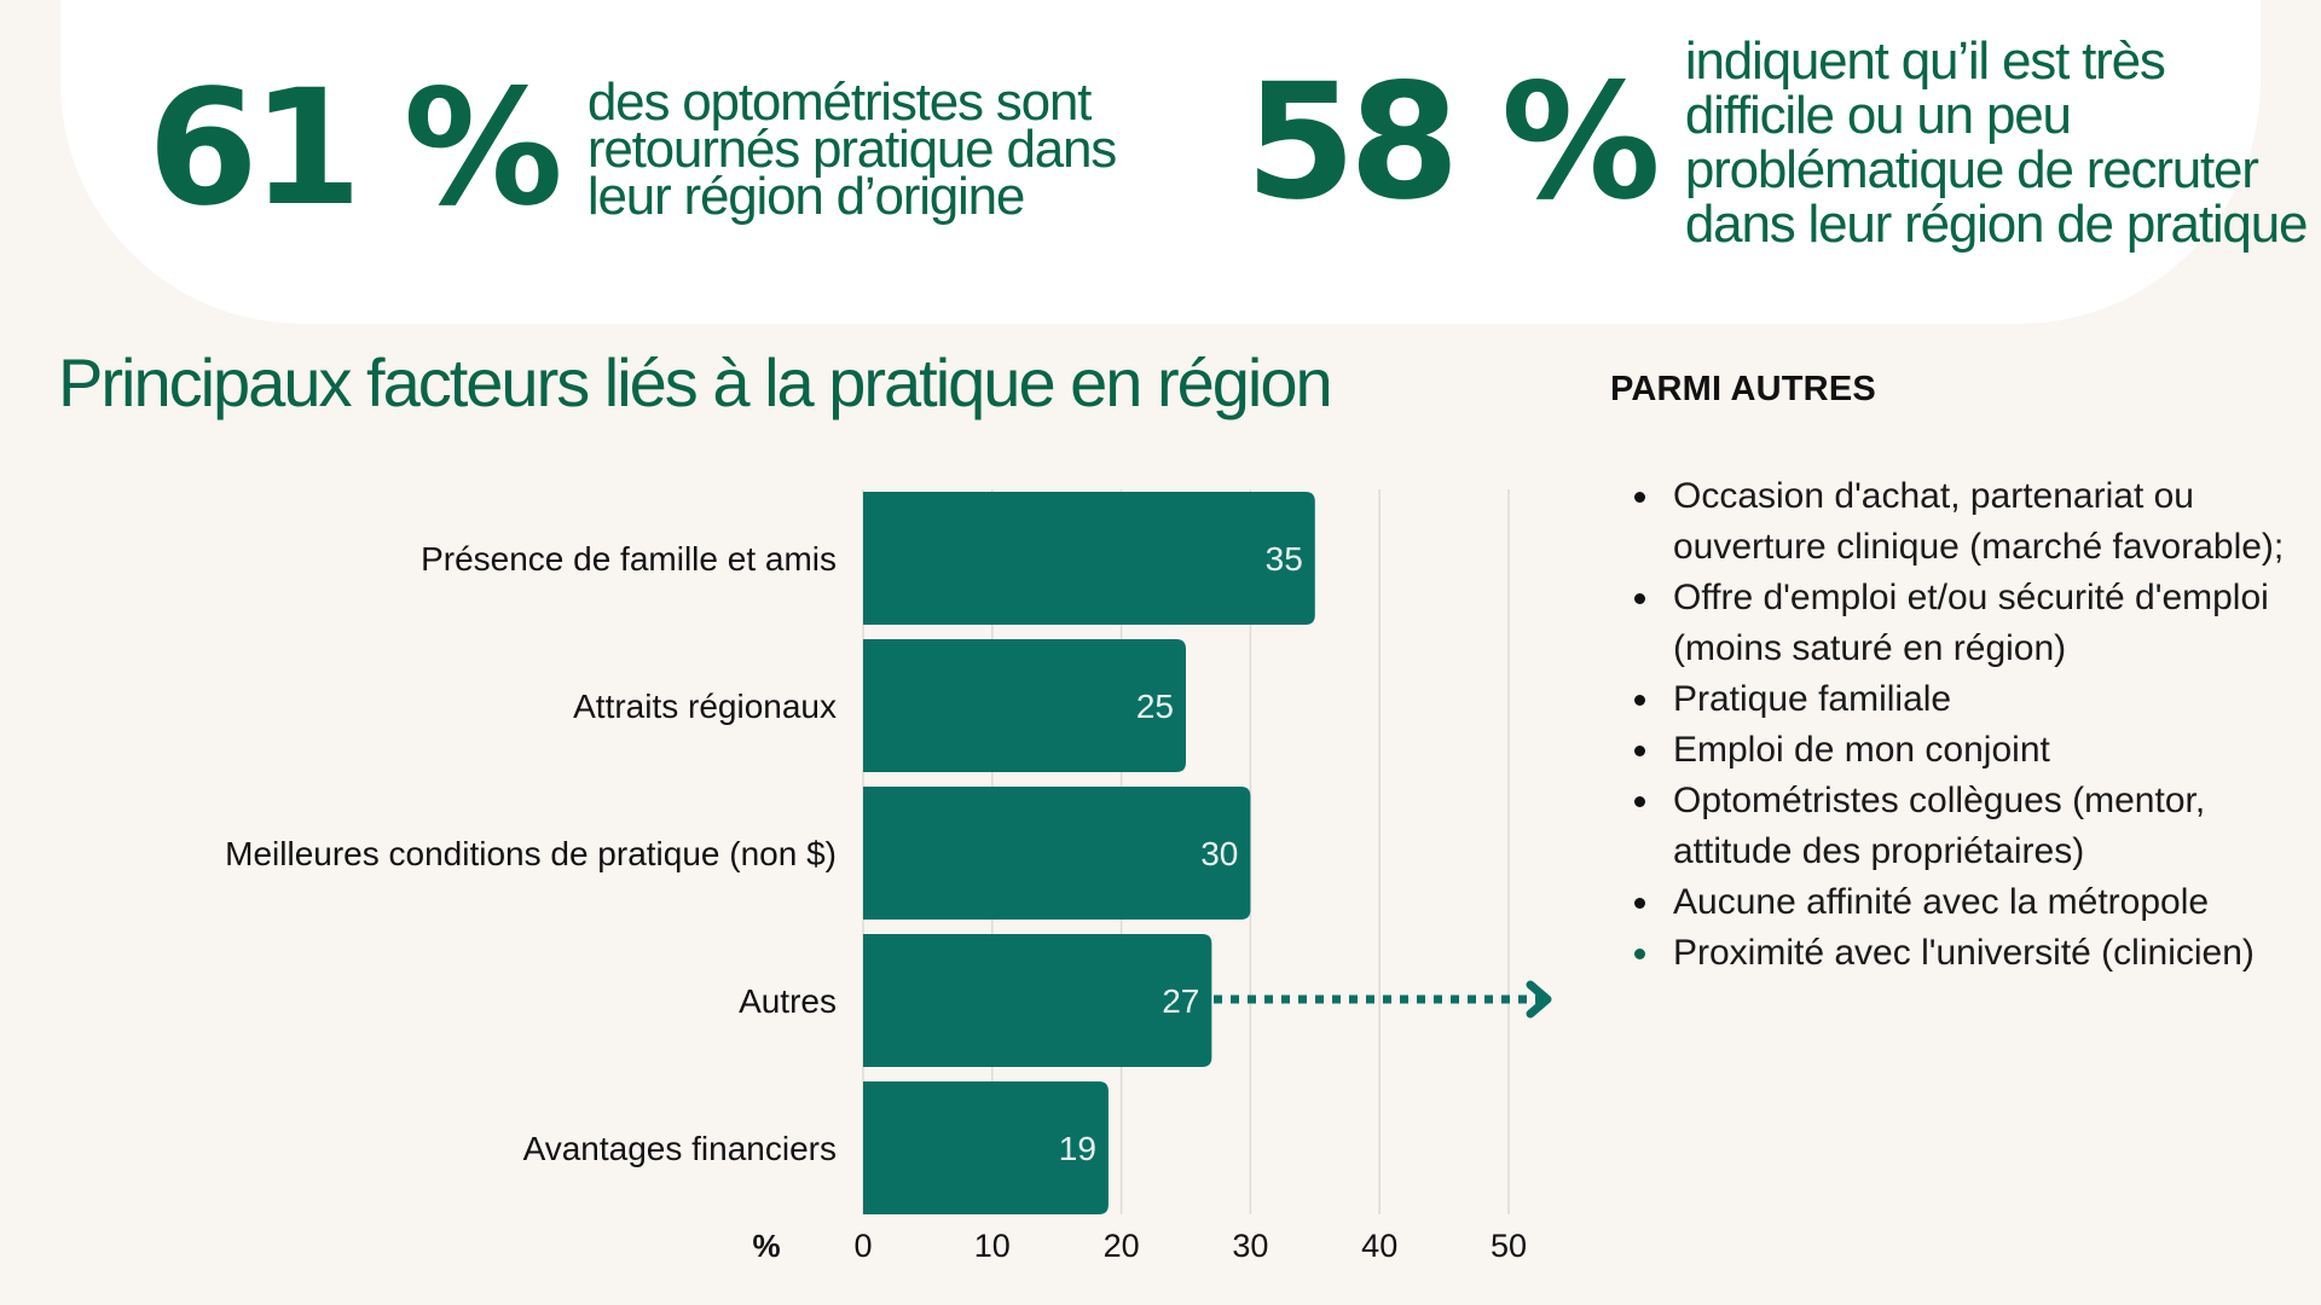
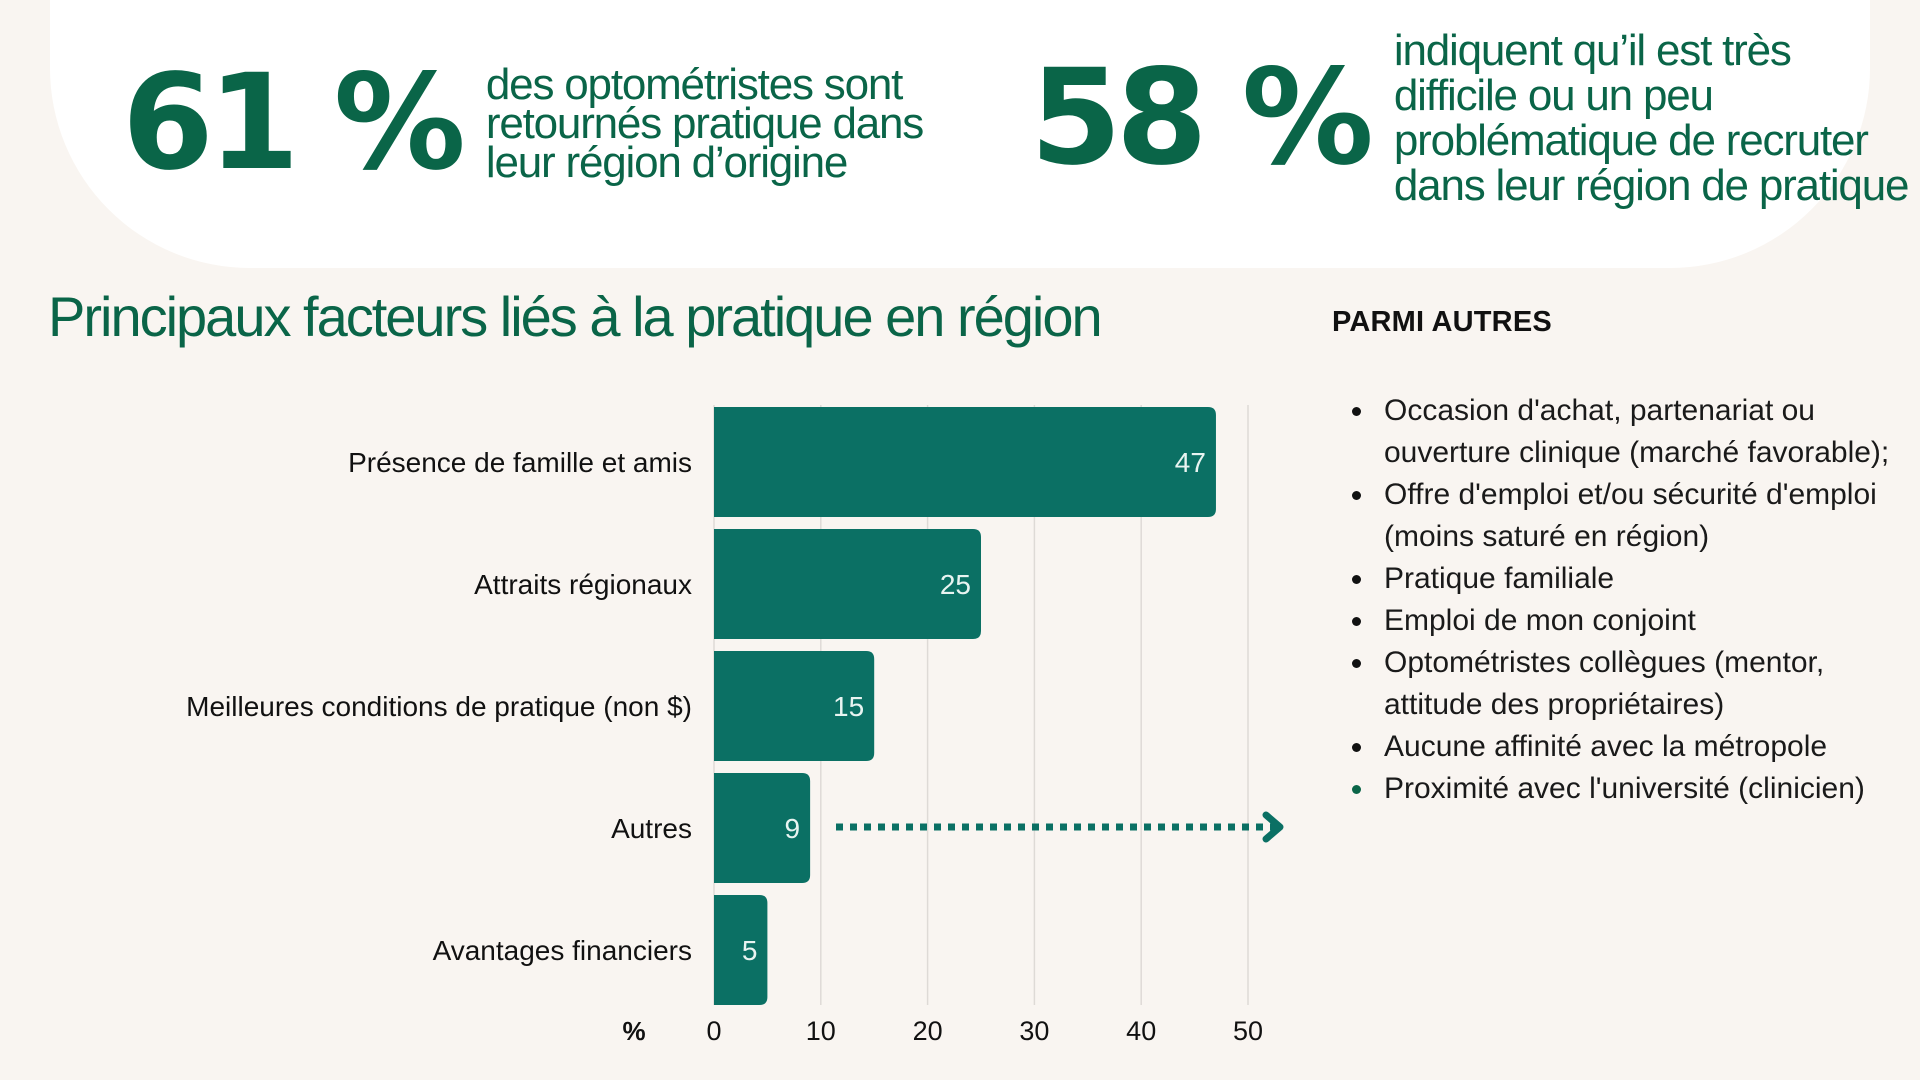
Présence de famille et amis: 35 -> 47
Meilleures conditions de pratique (non $): 30 -> 15
Autres: 27 -> 9
Avantages financiers: 19 -> 5
